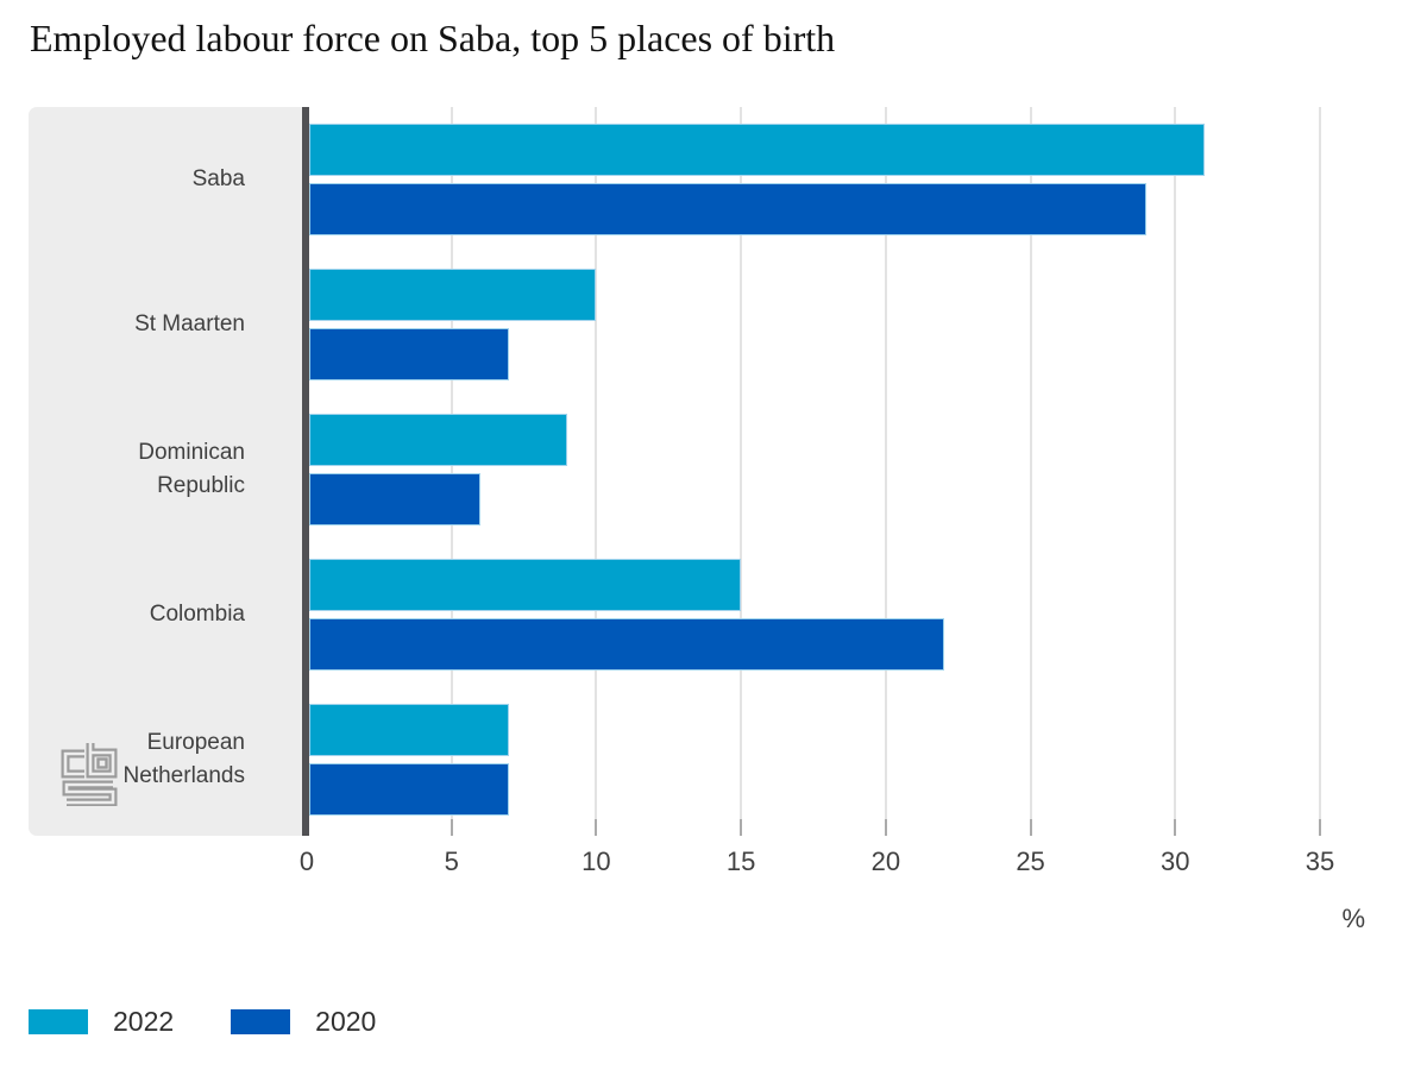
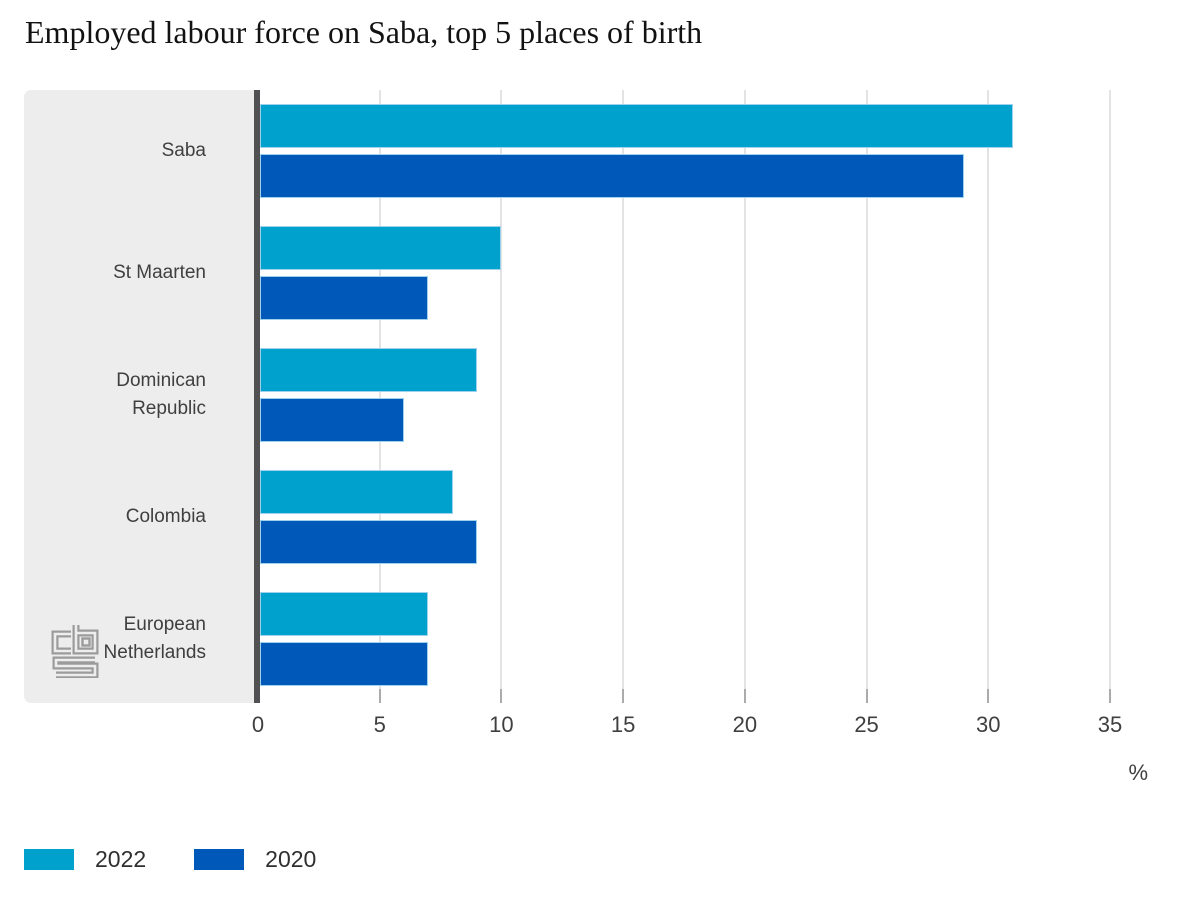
2022/Colombia: 15 -> 8
2020/Colombia: 22 -> 9
